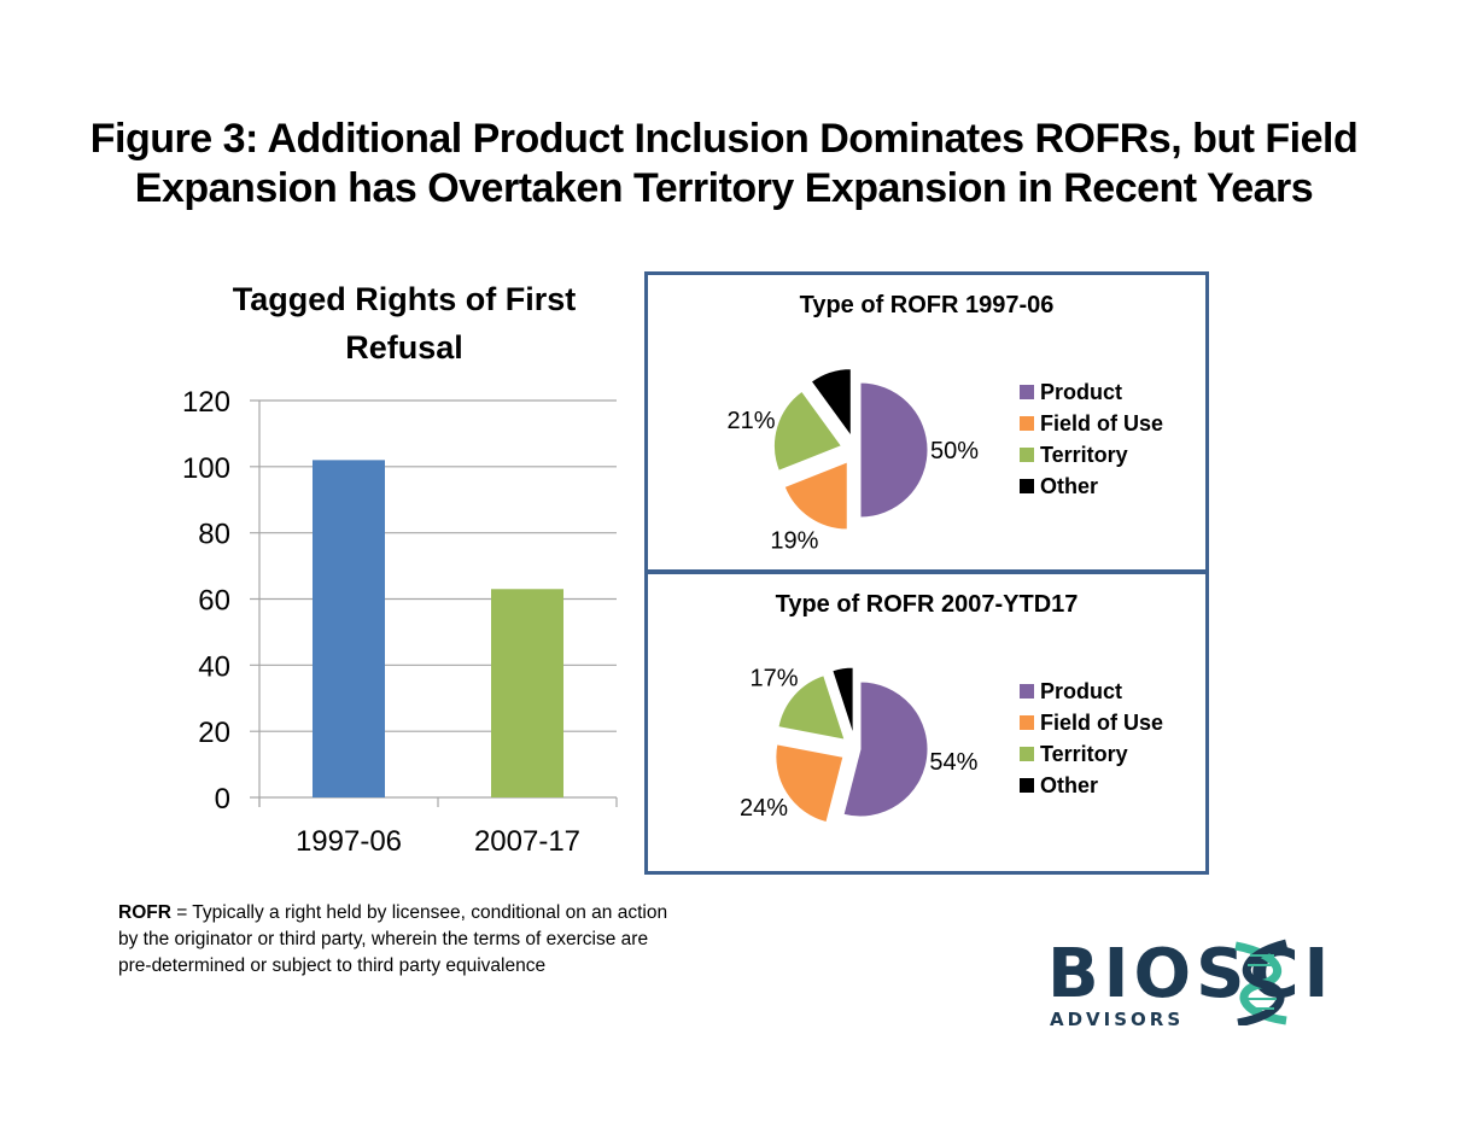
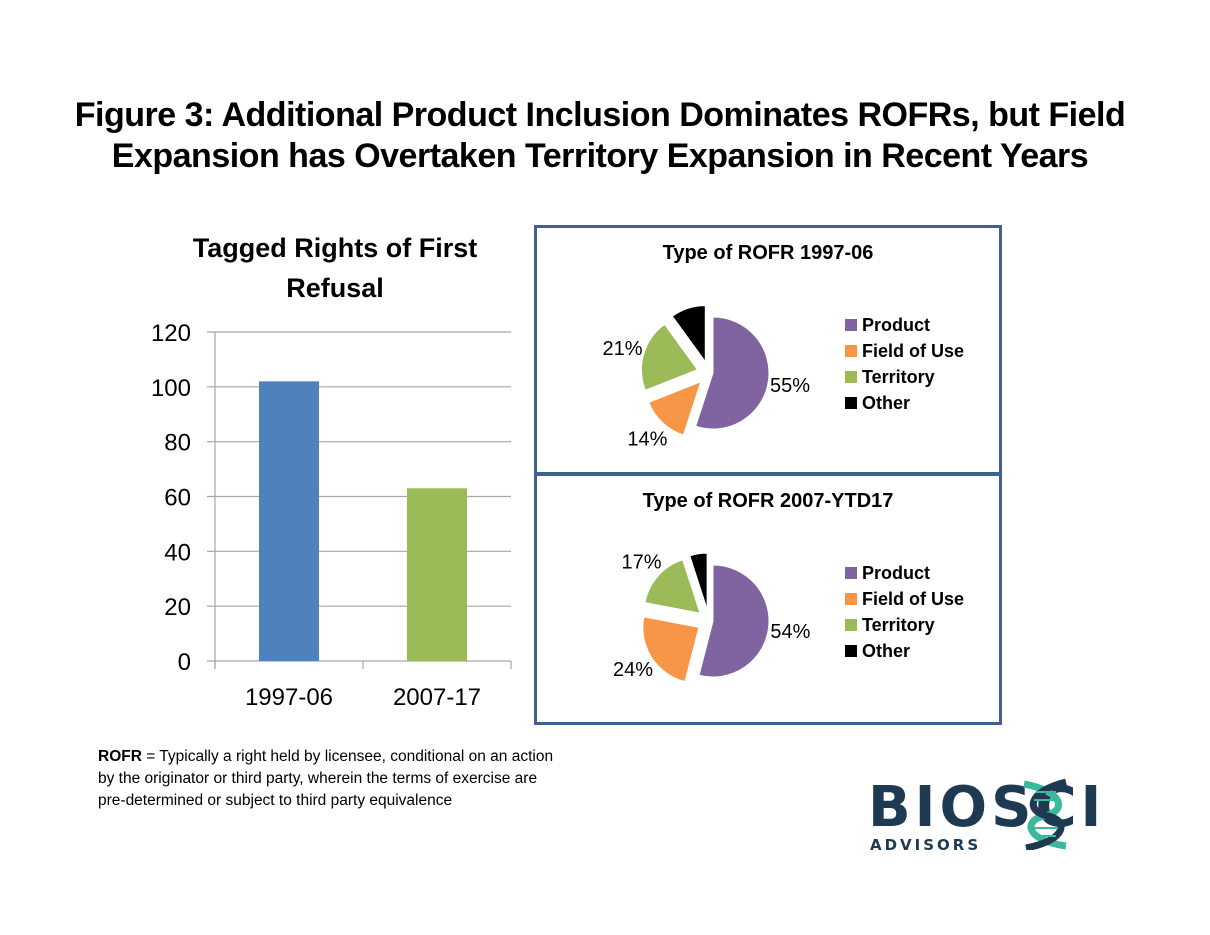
Type of ROFR 1997-06/Product: 50% -> 55%
Type of ROFR 1997-06/Field of Use: 19% -> 14%
